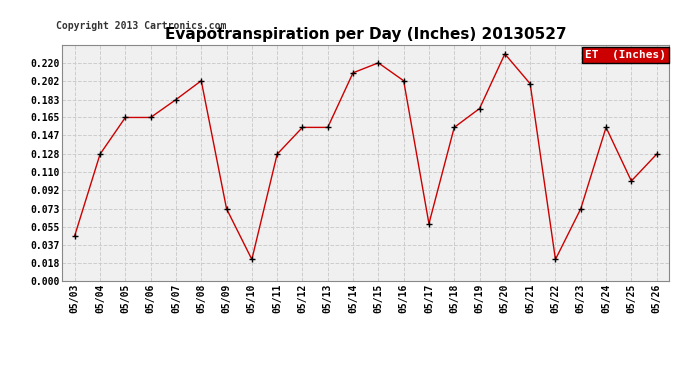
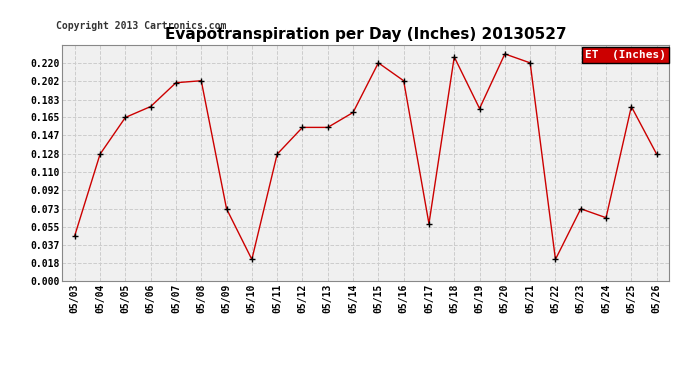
05/06: 0.165 -> 0.176
05/07: 0.183 -> 0.200
05/14: 0.210 -> 0.170
05/18: 0.155 -> 0.226
05/21: 0.199 -> 0.220
05/24: 0.155 -> 0.064
05/25: 0.101 -> 0.176
